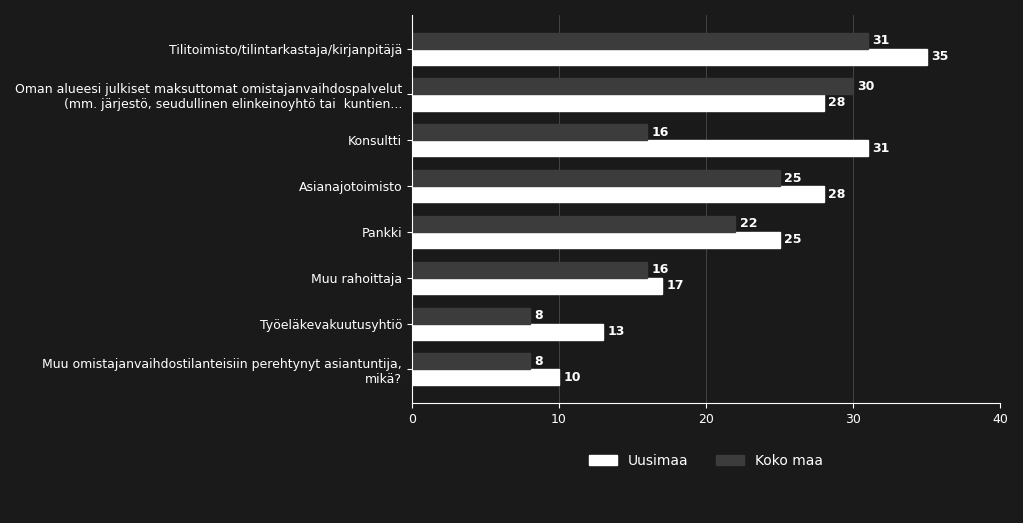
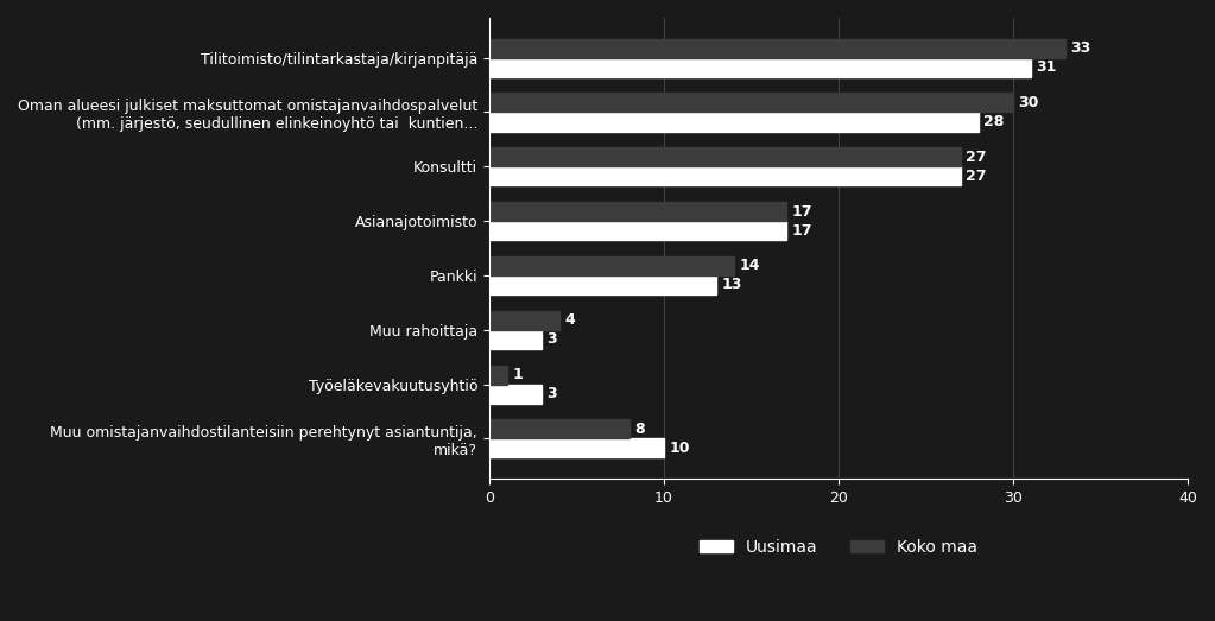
Koko maa/Tilitoimisto/tilintarkastaja/kirjanpitäjä: 31 -> 33
Uusimaa/Tilitoimisto/tilintarkastaja/kirjanpitäjä: 35 -> 31
Koko maa/Konsultti: 16 -> 27
Uusimaa/Konsultti: 31 -> 27
Koko maa/Asianajotoimisto: 25 -> 17
Uusimaa/Asianajotoimisto: 28 -> 17
Koko maa/Pankki: 22 -> 14
Uusimaa/Pankki: 25 -> 13
Koko maa/Muu rahoittaja: 16 -> 4
Uusimaa/Muu rahoittaja: 17 -> 3
Koko maa/Työeläkevakuutusyhtiö: 8 -> 1
Uusimaa/Työeläkevakuutusyhtiö: 13 -> 3
